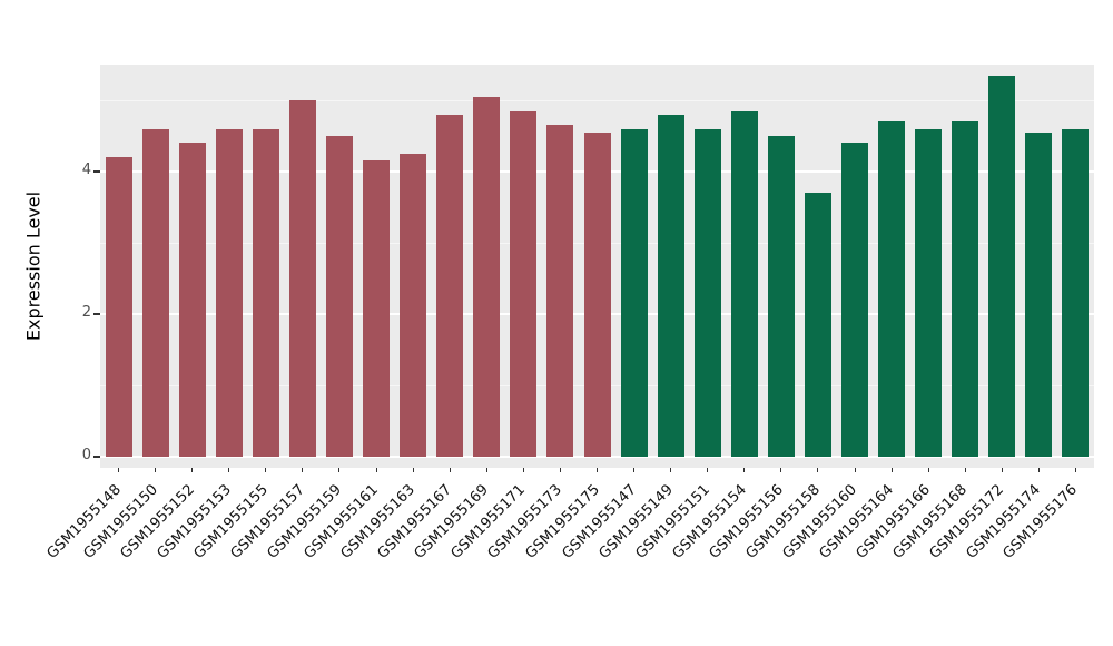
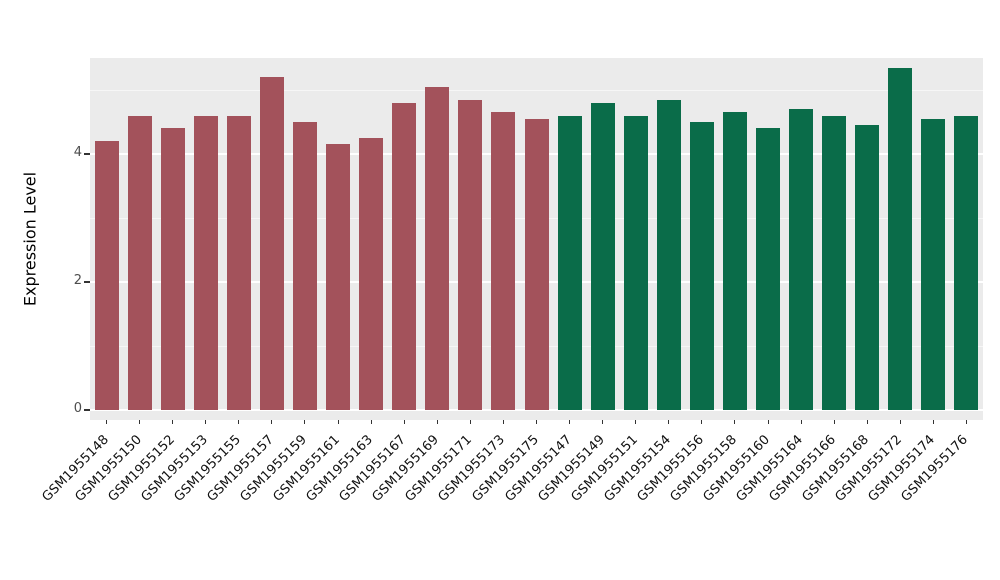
GSM1955157: 5.0 -> 5.2
GSM1955158: 3.7 -> 4.7
GSM1955168: 4.7 -> 4.5
